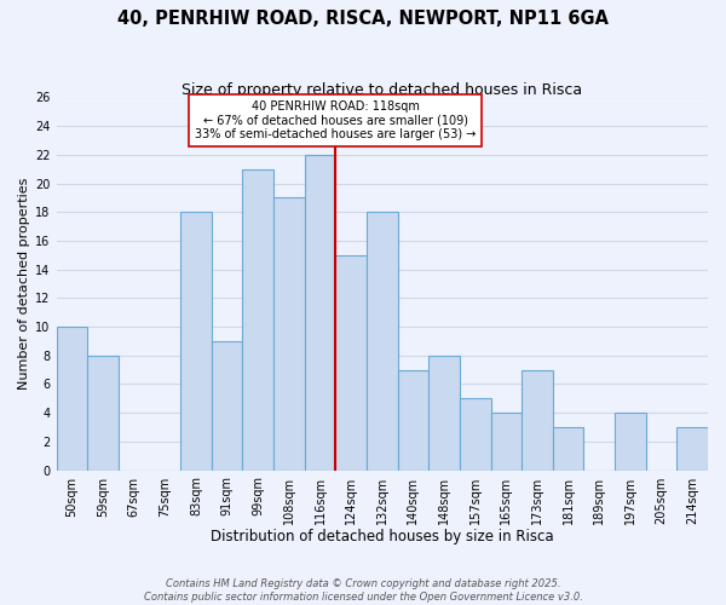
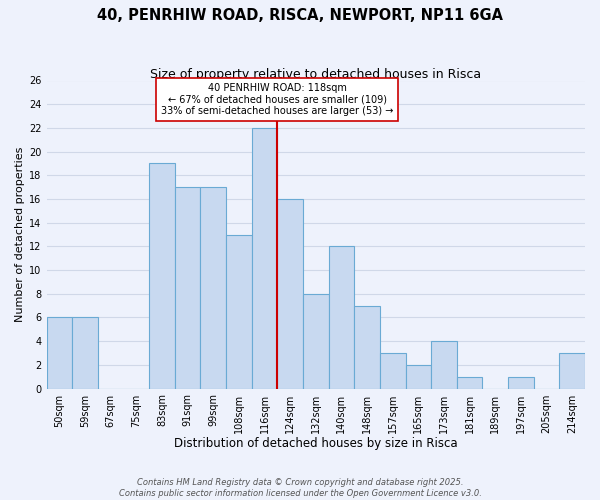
50sqm: 10 -> 6
59sqm: 8 -> 6
83sqm: 18 -> 19
91sqm: 9 -> 17
99sqm: 21 -> 17
108sqm: 19 -> 13
124sqm: 15 -> 16
132sqm: 18 -> 8
140sqm: 7 -> 12
148sqm: 8 -> 7
157sqm: 5 -> 3
165sqm: 4 -> 2
173sqm: 7 -> 4
181sqm: 3 -> 1
197sqm: 4 -> 1
